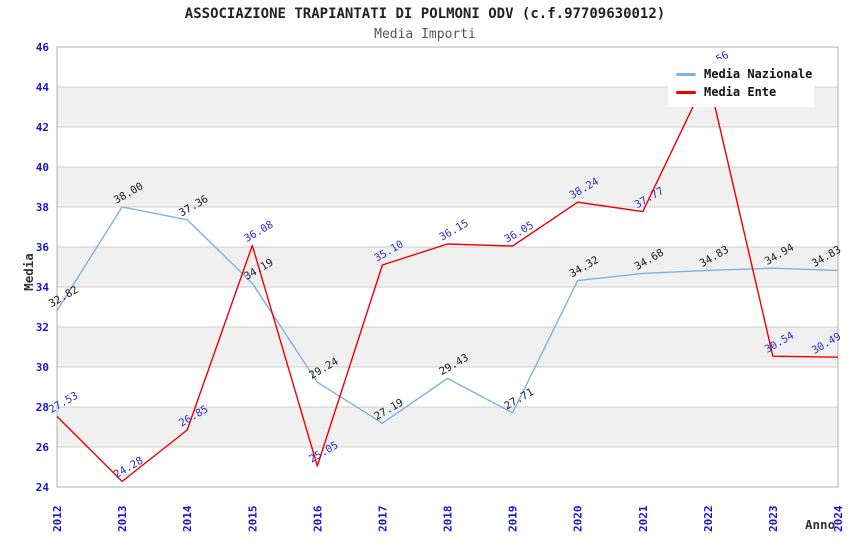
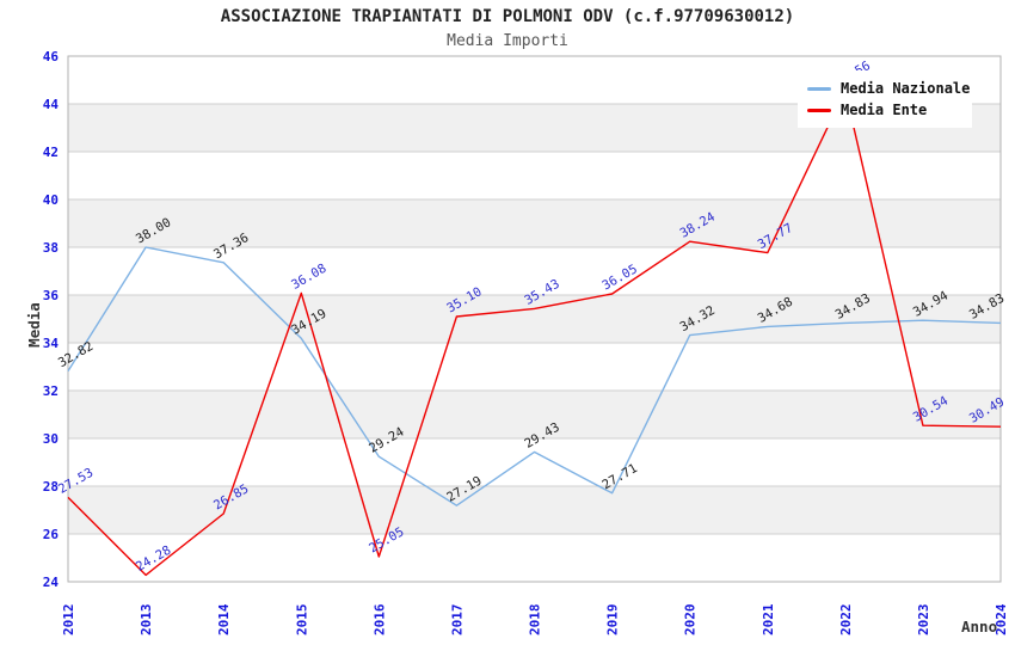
Media Ente/2018: 36.15 -> 35.43
